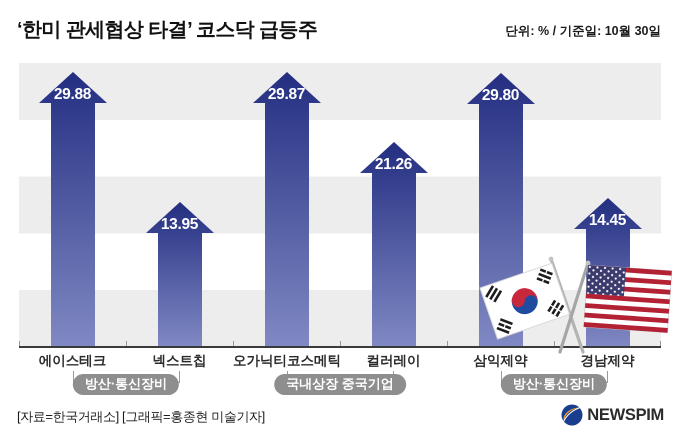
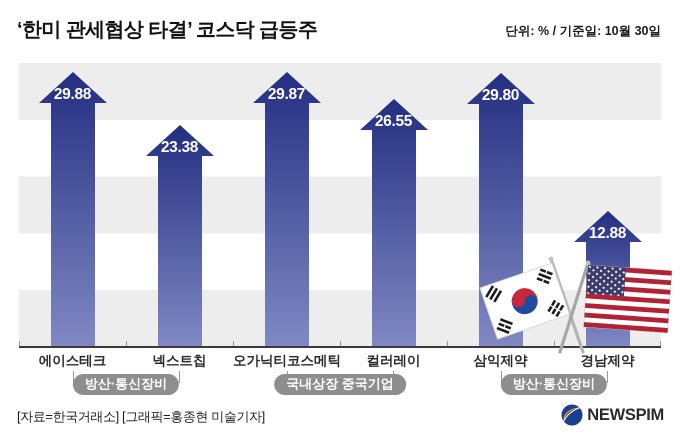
넥스트칩: 13.95 -> 23.38
컬러레이: 21.26 -> 26.55
경남제약: 14.45 -> 12.88
